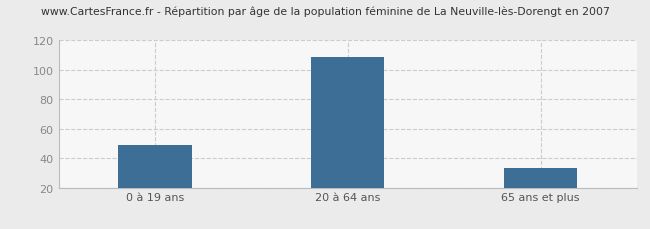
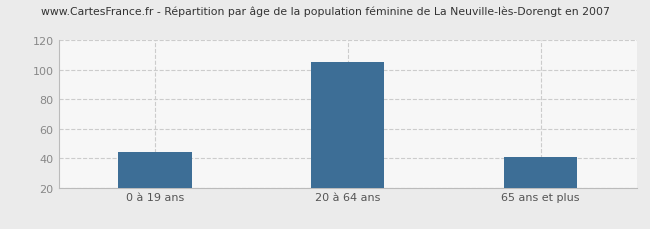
0 à 19 ans: 49 -> 44
20 à 64 ans: 109 -> 105
65 ans et plus: 33 -> 41
